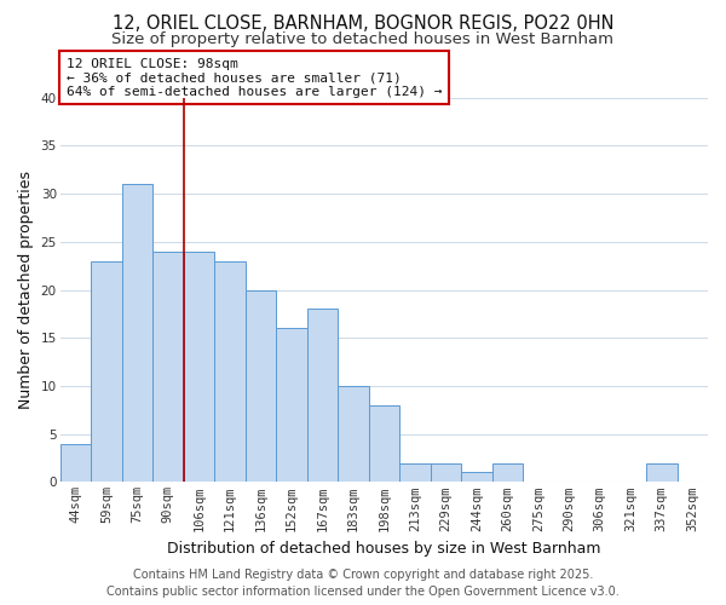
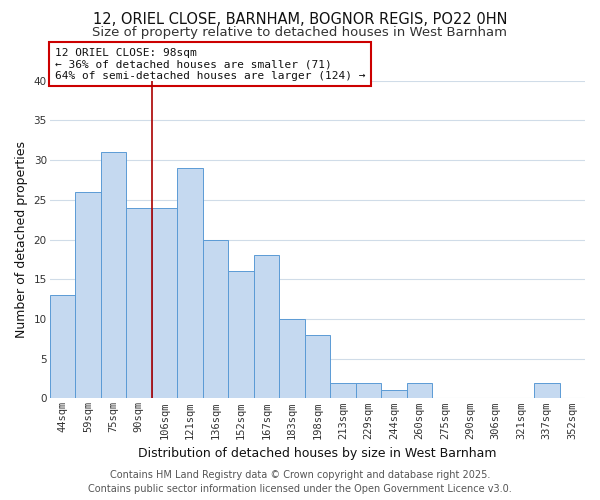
44sqm: 4 -> 13
59sqm: 23 -> 26
121sqm: 23 -> 29
